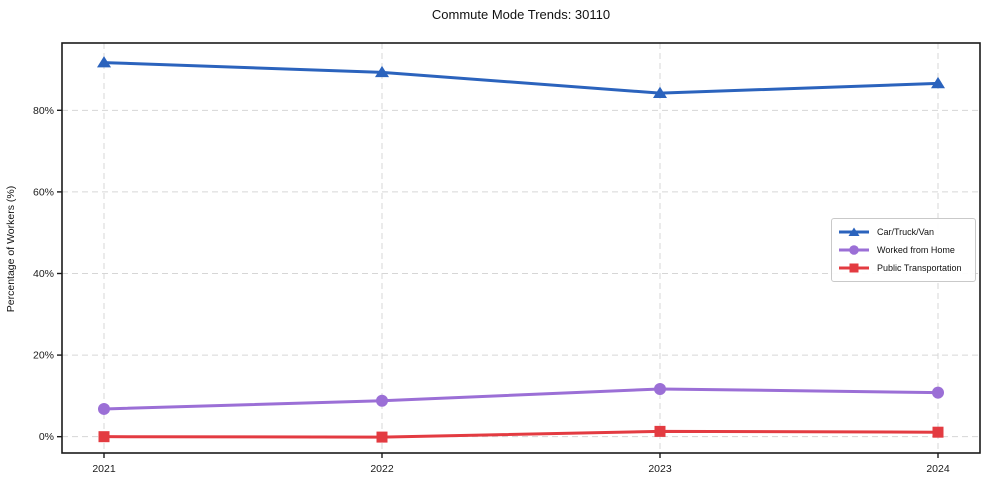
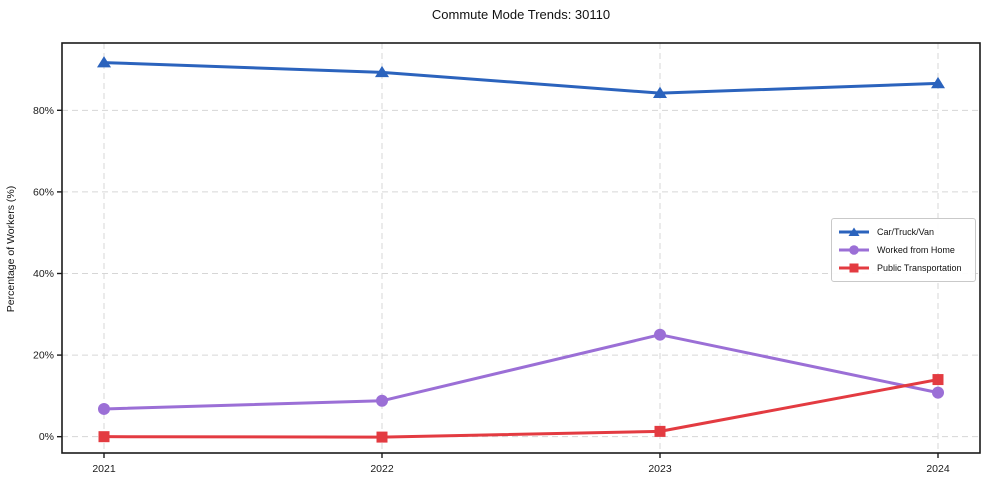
Worked from Home/2023: 12% -> 25%
Public Transportation/2024: 1% -> 14%
